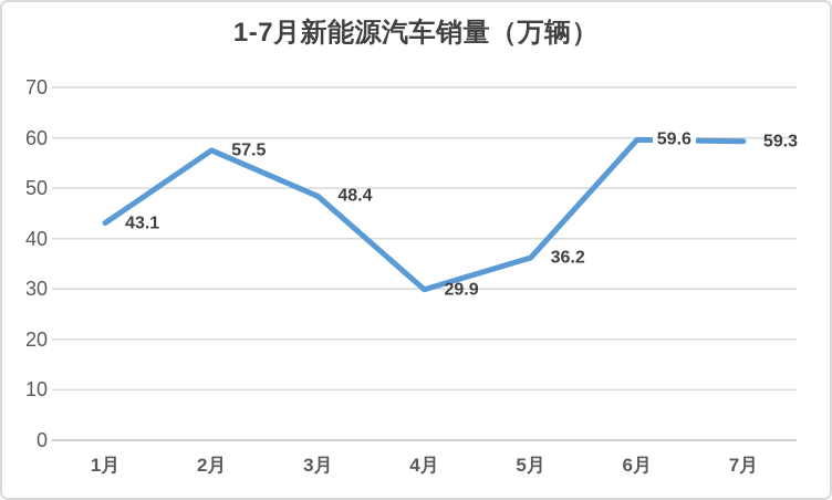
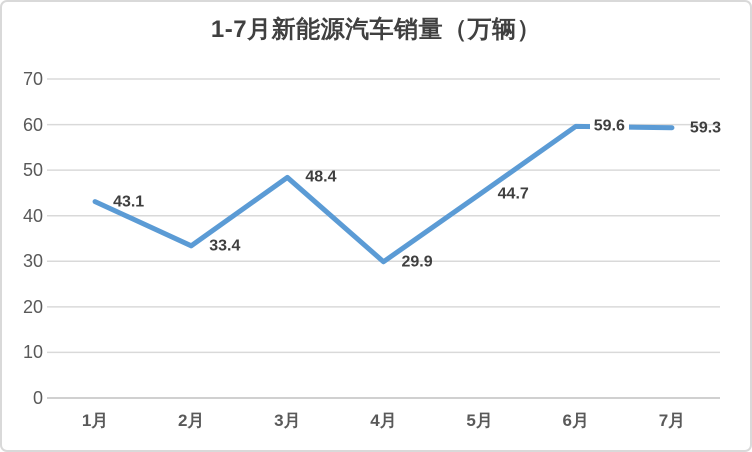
2月: 57.5 -> 33.4
5月: 36.2 -> 44.7
